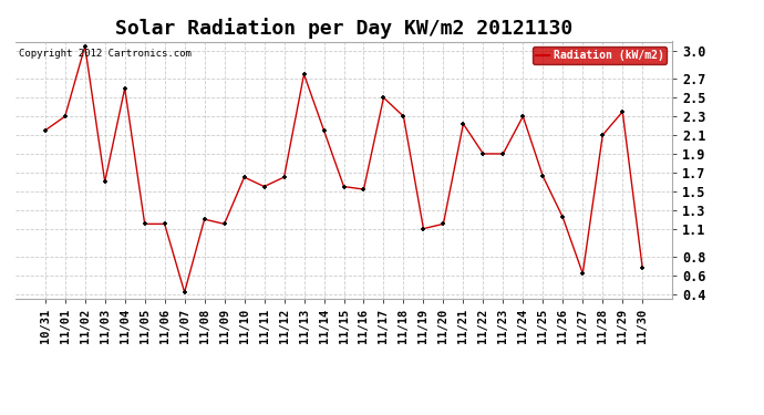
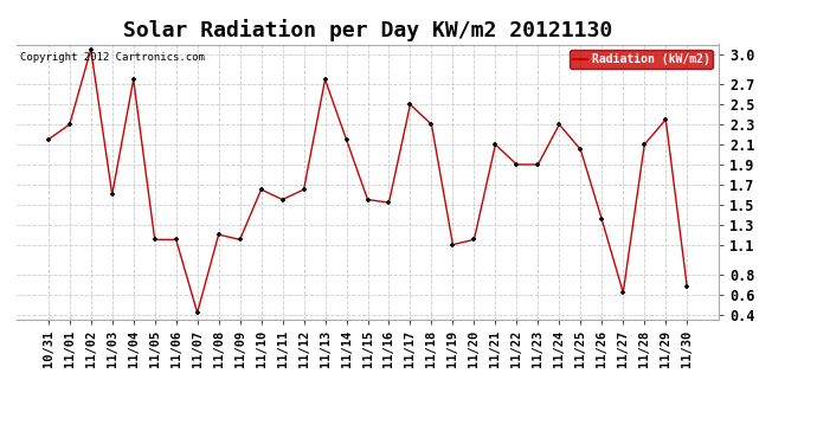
11/04: 2.60 -> 2.75
11/21: 2.22 -> 2.10
11/25: 1.66 -> 2.05
11/26: 1.22 -> 1.35
